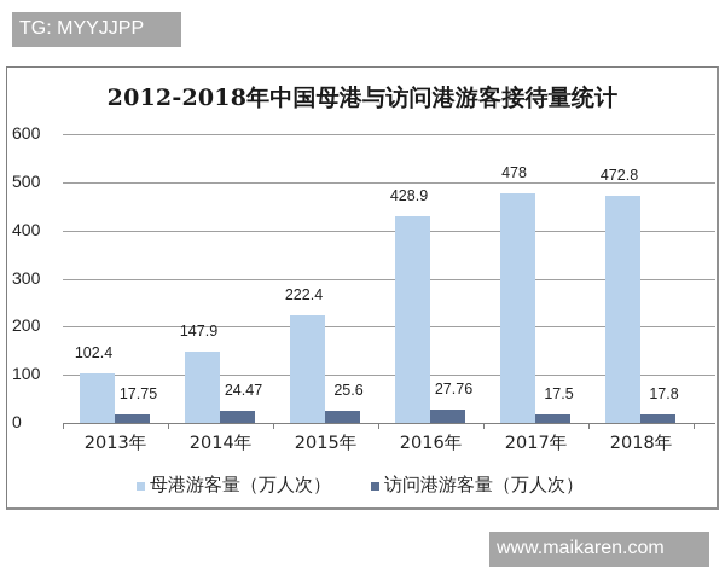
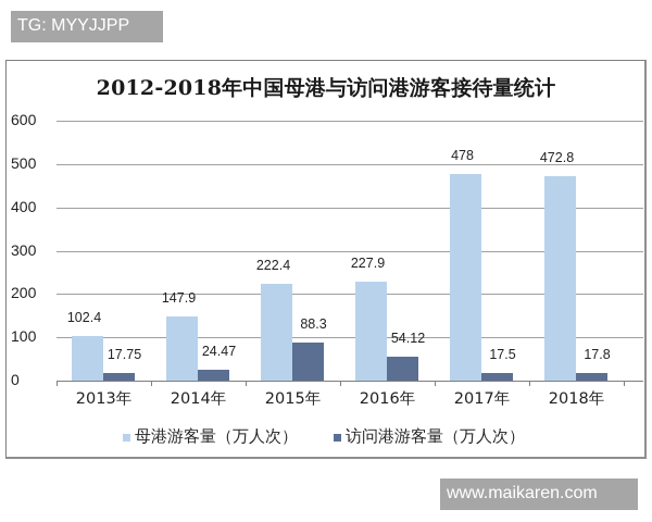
访问港游客量（万人次）/2015年: 25.6 -> 88.3
母港游客量（万人次）/2016年: 428.9 -> 227.9
访问港游客量（万人次）/2016年: 27.76 -> 54.12
